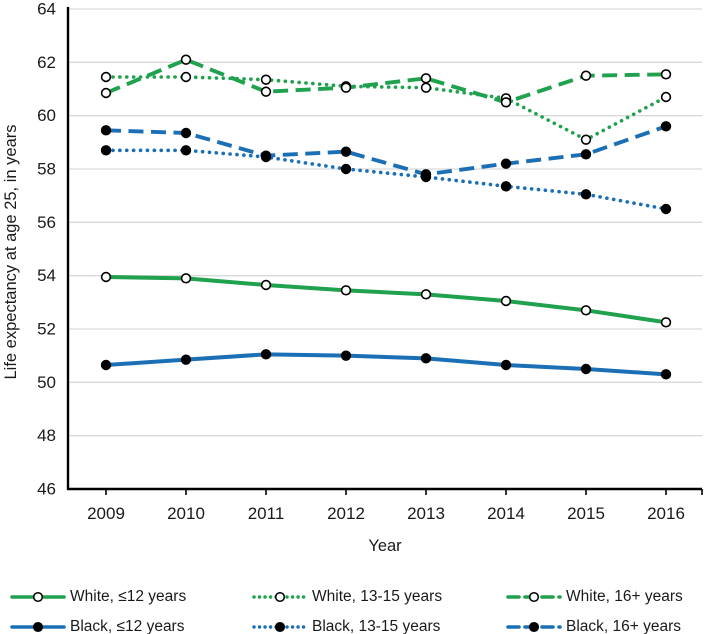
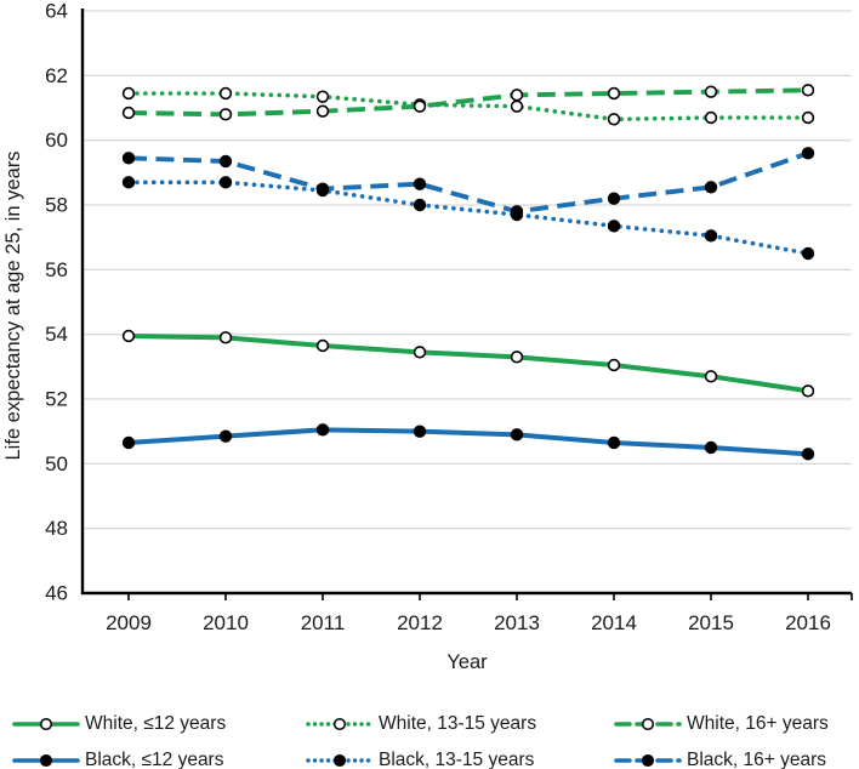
White, 16+ years/2010: 62.1 -> 60.8
White, 16+ years/2014: 60.5 -> 61.5
White, 13-15 years/2015: 59.1 -> 60.7
